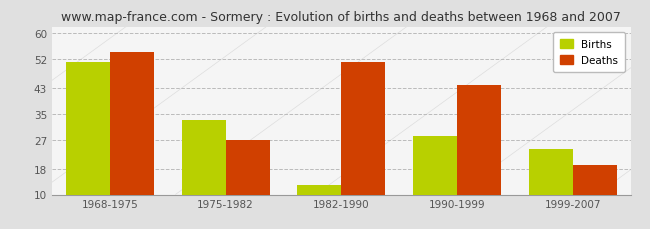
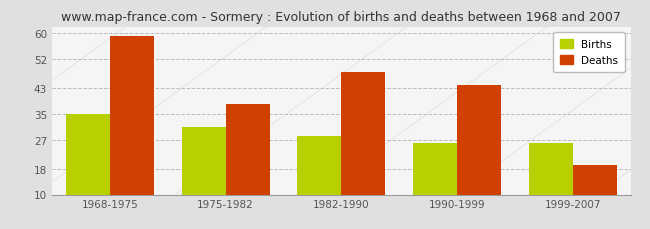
Births/1968-1975: 51 -> 35
Deaths/1968-1975: 54 -> 59
Births/1975-1982: 33 -> 31
Deaths/1975-1982: 27 -> 38
Births/1982-1990: 13 -> 28
Deaths/1982-1990: 51 -> 48
Births/1990-1999: 28 -> 26
Births/1999-2007: 24 -> 26
